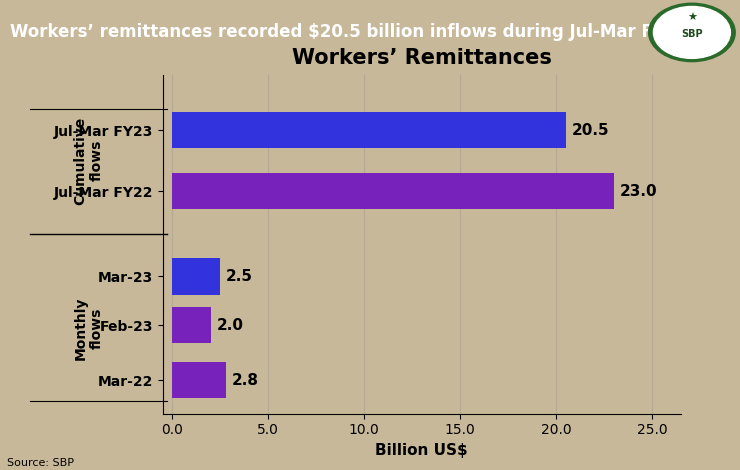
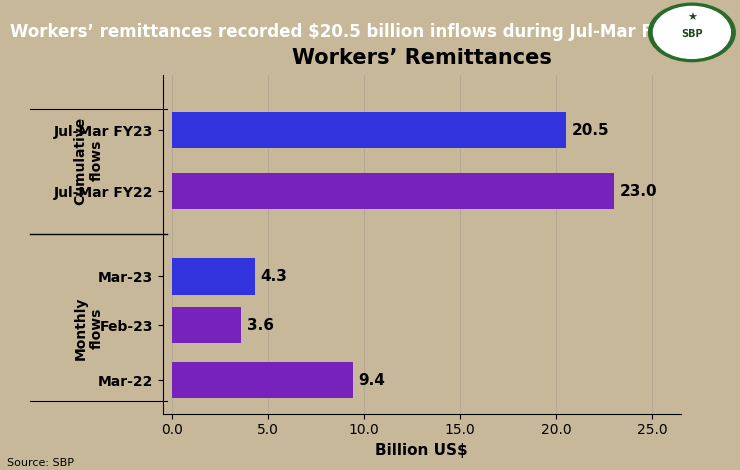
Mar-23: 2.5 -> 4.3
Feb-23: 2.0 -> 3.6
Mar-22: 2.8 -> 9.4
